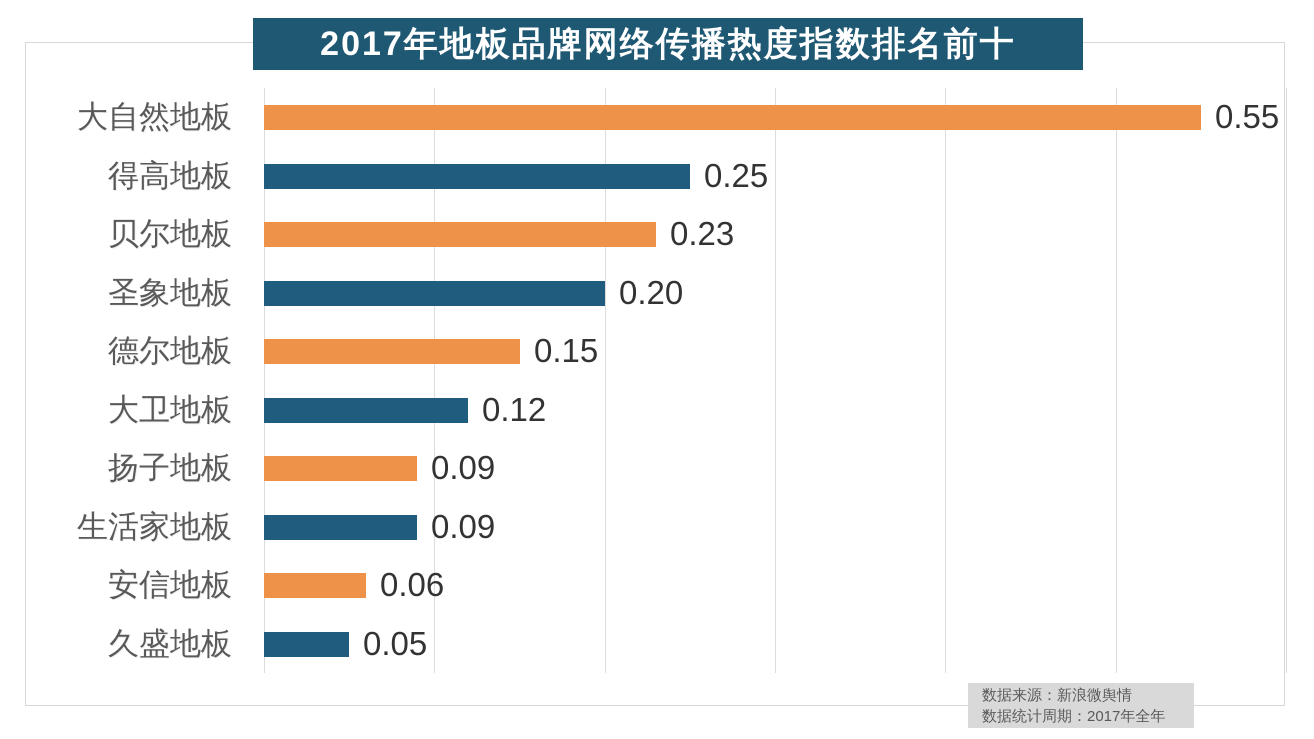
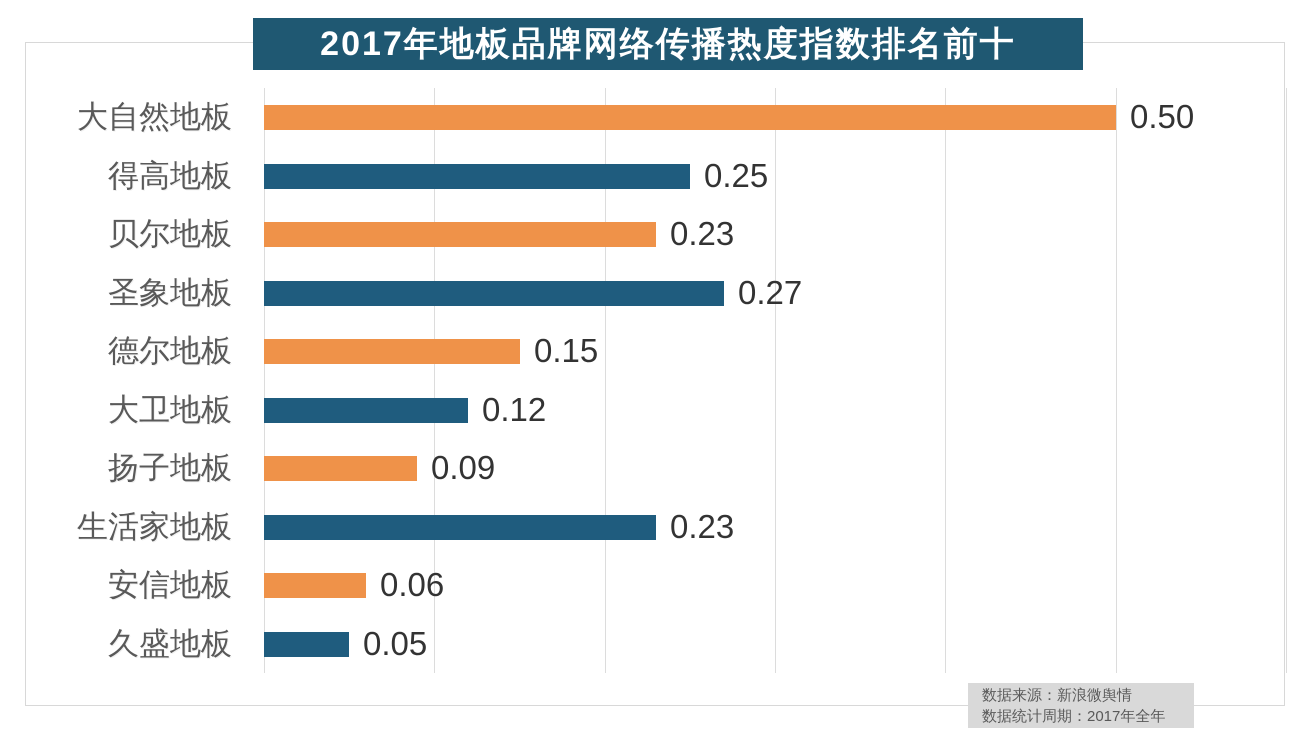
大自然地板: 0.55 -> 0.50
圣象地板: 0.20 -> 0.27
生活家地板: 0.09 -> 0.23
